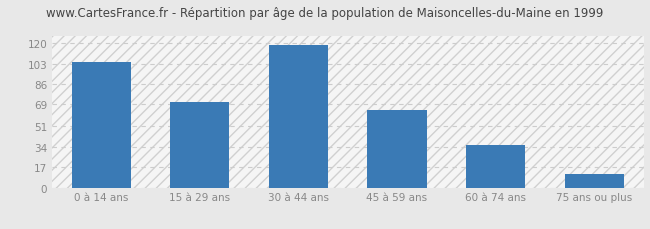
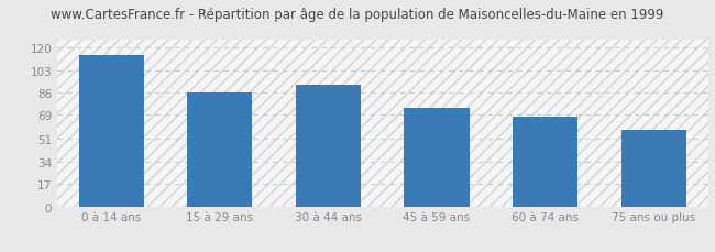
0 à 14 ans: 104 -> 114
15 à 29 ans: 71 -> 86
30 à 44 ans: 118 -> 92
45 à 59 ans: 64 -> 74
60 à 74 ans: 35 -> 68
75 ans ou plus: 11 -> 58
